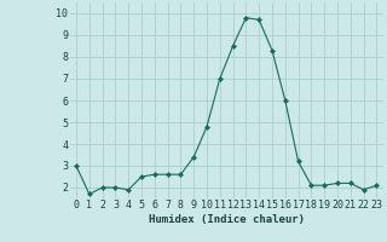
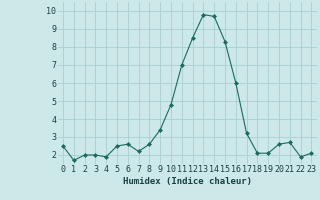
0: 3.0 -> 2.5
7: 2.6 -> 2.2
20: 2.2 -> 2.6
21: 2.2 -> 2.7
